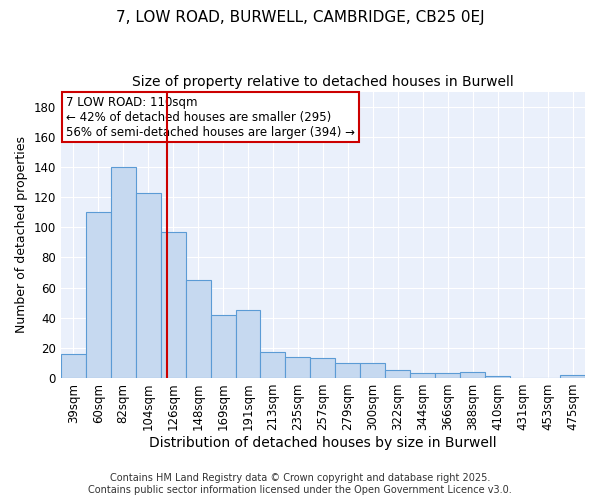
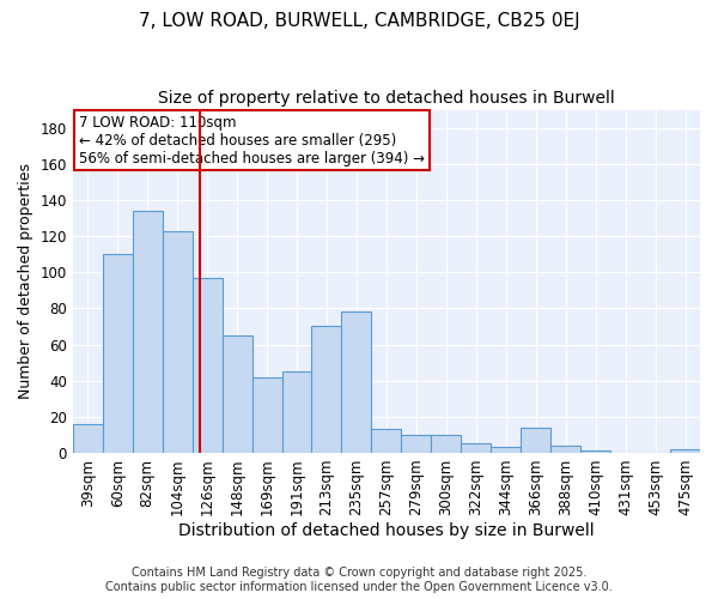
82sqm: 140 -> 134
213sqm: 17 -> 70
235sqm: 14 -> 78
366sqm: 3 -> 14
